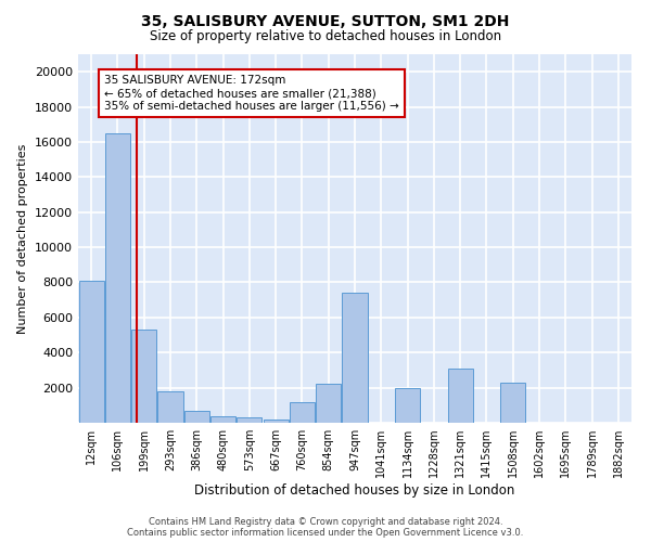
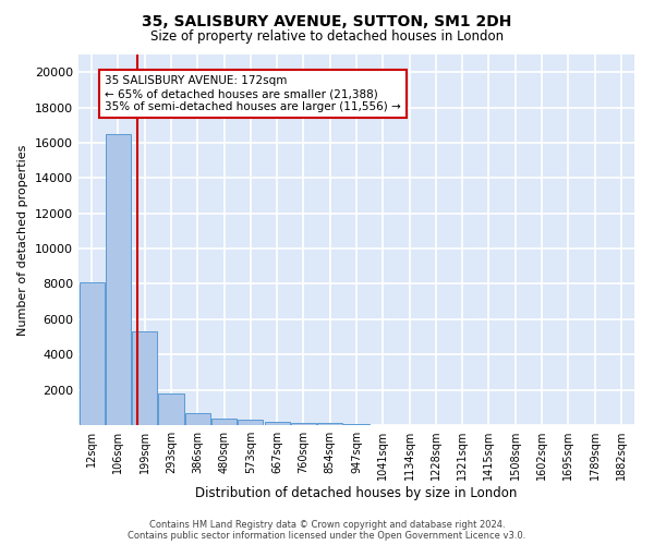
760sqm: 1200 -> 200
854sqm: 2200 -> 100
947sqm: 7400 -> 100
1134sqm: 2000 -> 0
1321sqm: 3100 -> 0
1508sqm: 2300 -> 0
